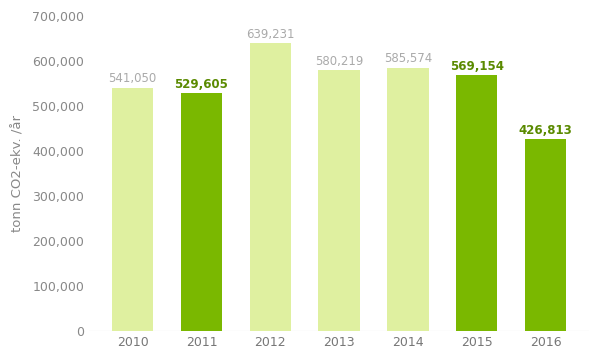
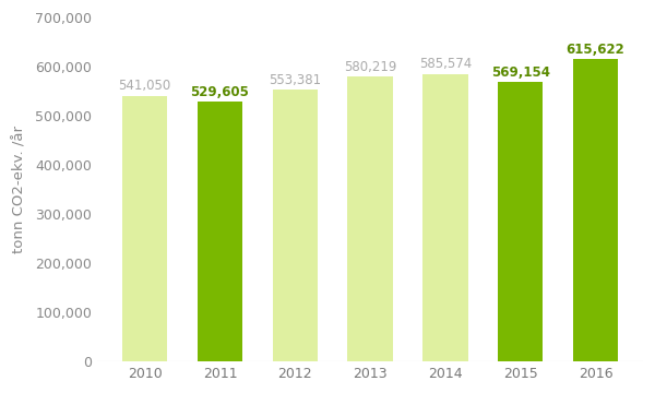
2012: 639,231 -> 553,381
2016: 426,813 -> 615,622
